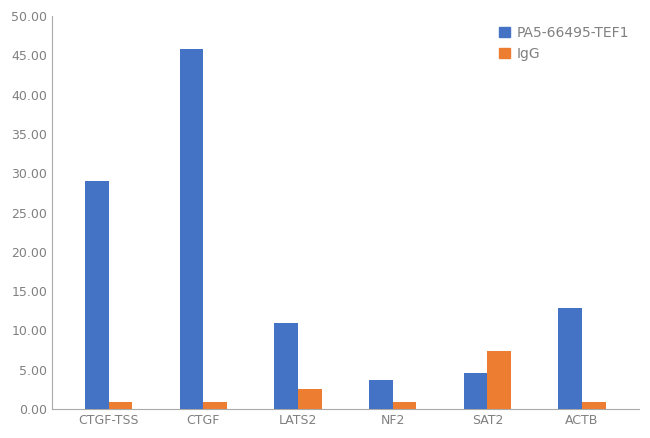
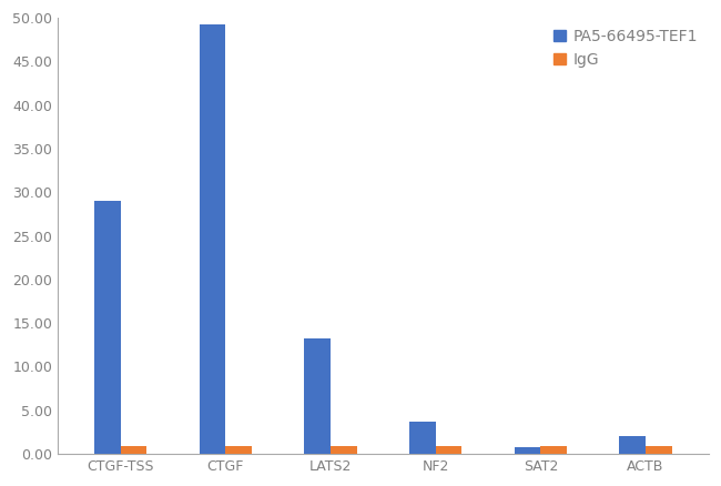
PA5-66495-TEF1/CTGF: 45.8 -> 49.2
PA5-66495-TEF1/LATS2: 11.0 -> 13.2
IgG/LATS2: 2.6 -> 0.9
PA5-66495-TEF1/SAT2: 4.6 -> 0.8
IgG/SAT2: 7.4 -> 0.9
PA5-66495-TEF1/ACTB: 12.8 -> 2.1
